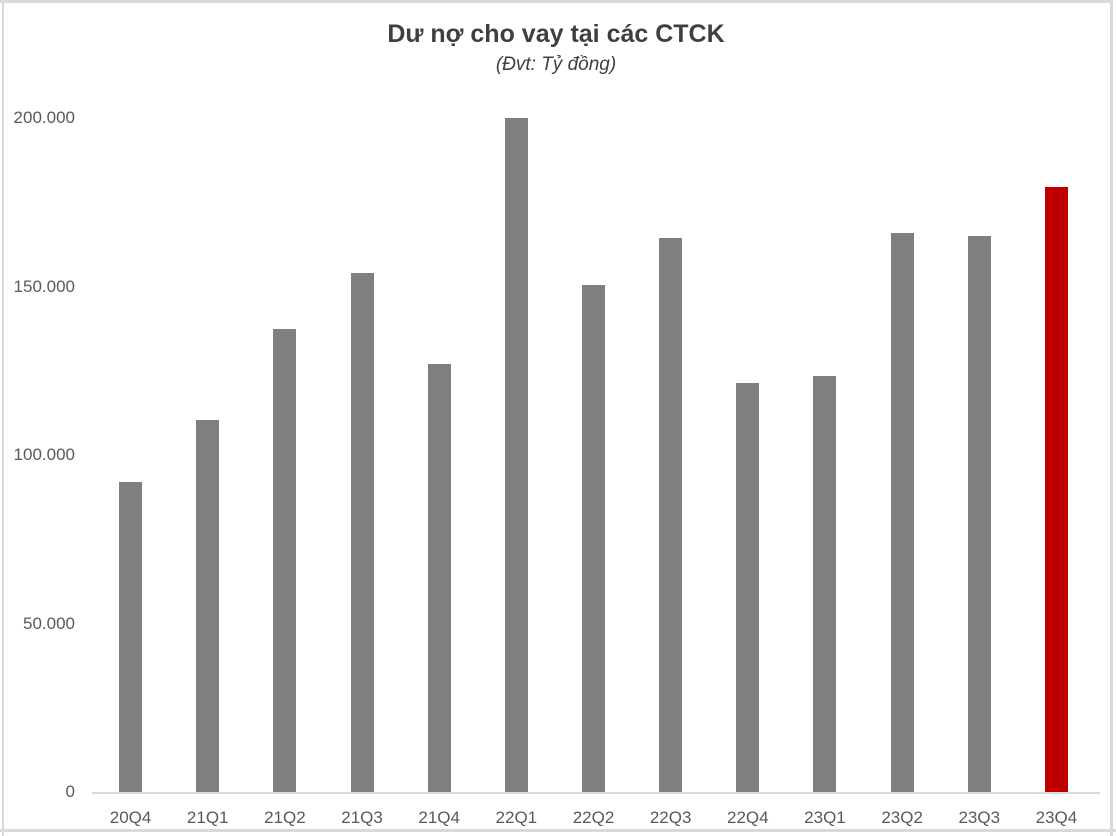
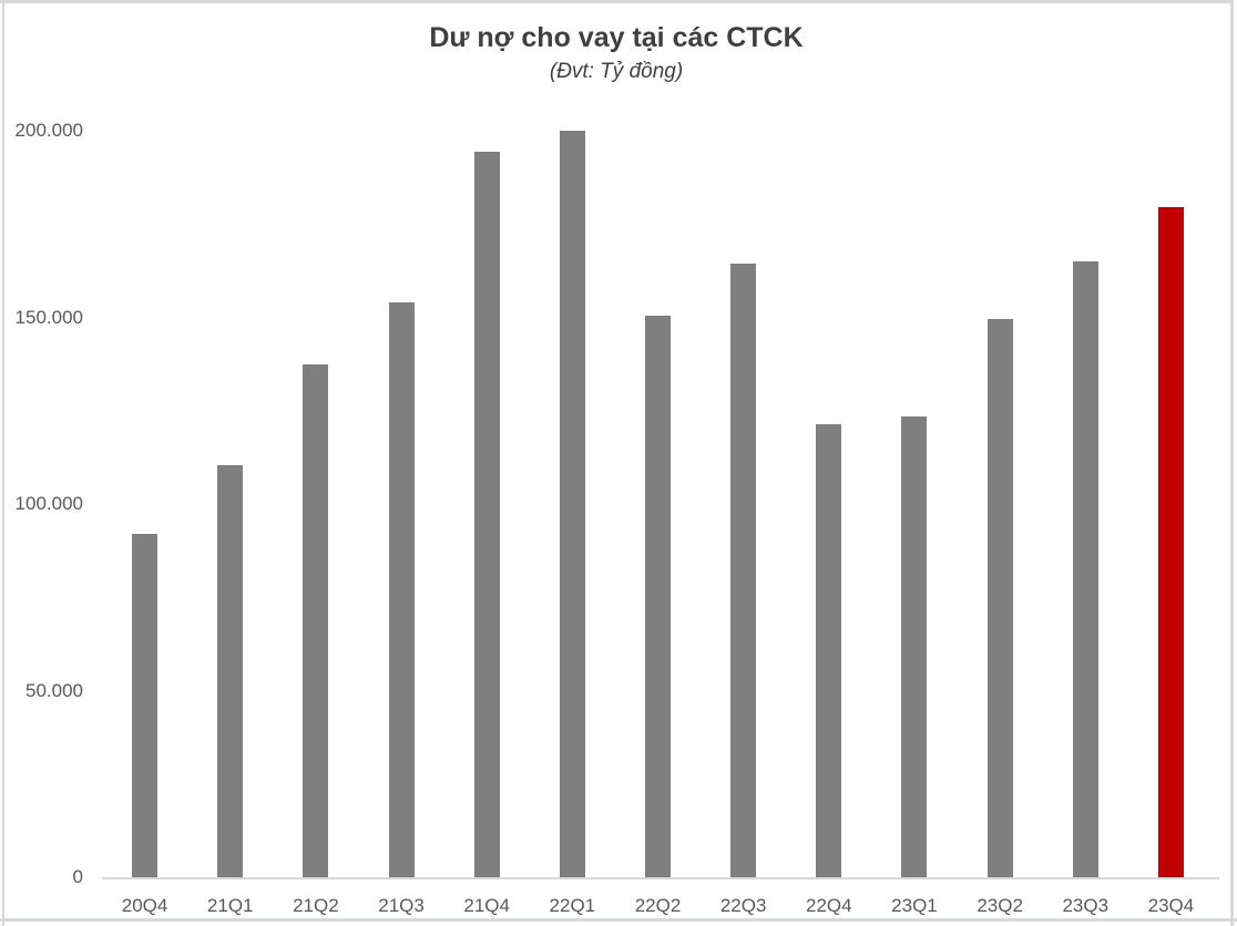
21Q4: 127000 -> 194000
23Q2: 166000 -> 150000
